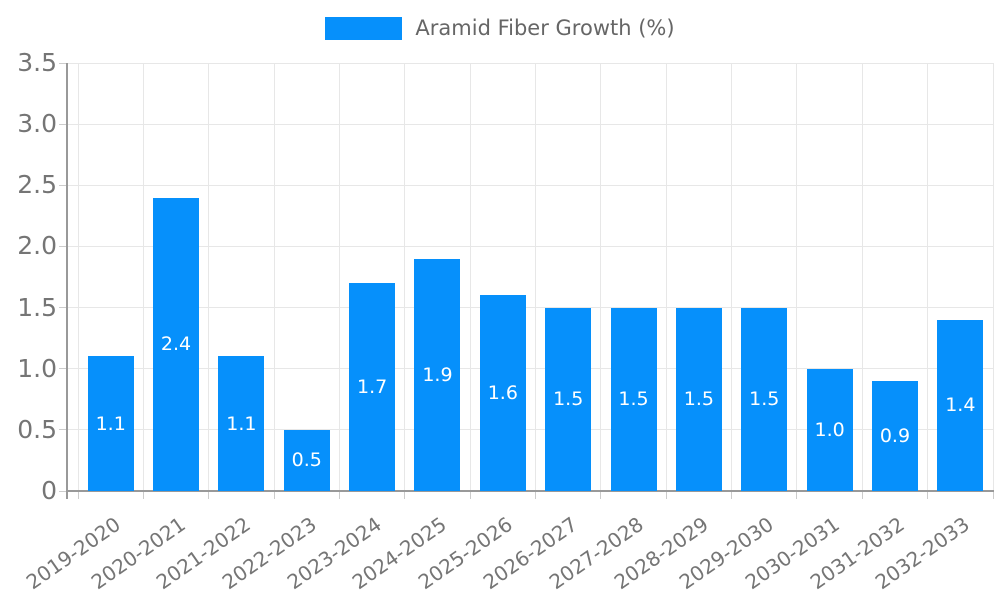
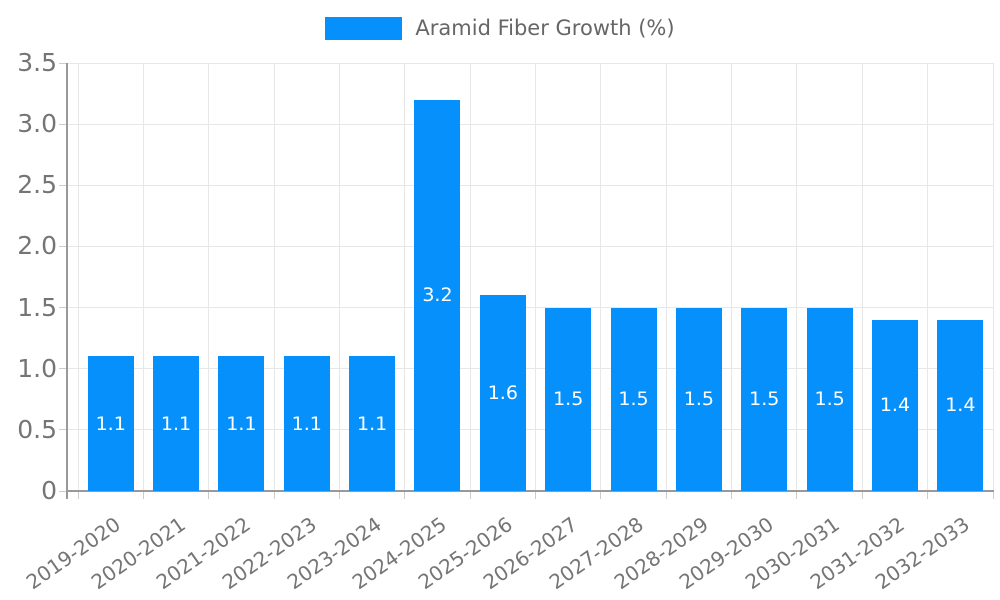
2020-2021: 2.4 -> 1.1
2022-2023: 0.5 -> 1.1
2023-2024: 1.7 -> 1.1
2024-2025: 1.9 -> 3.2
2030-2031: 1.0 -> 1.5
2031-2032: 0.9 -> 1.4
